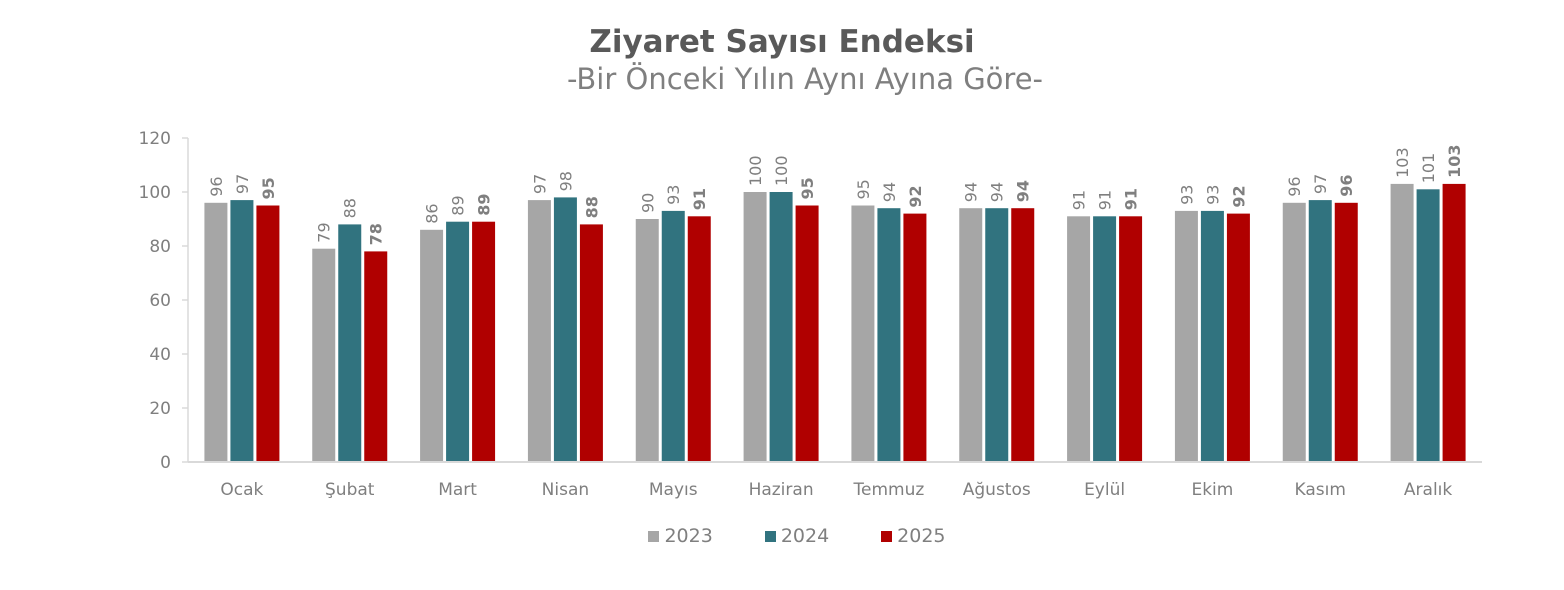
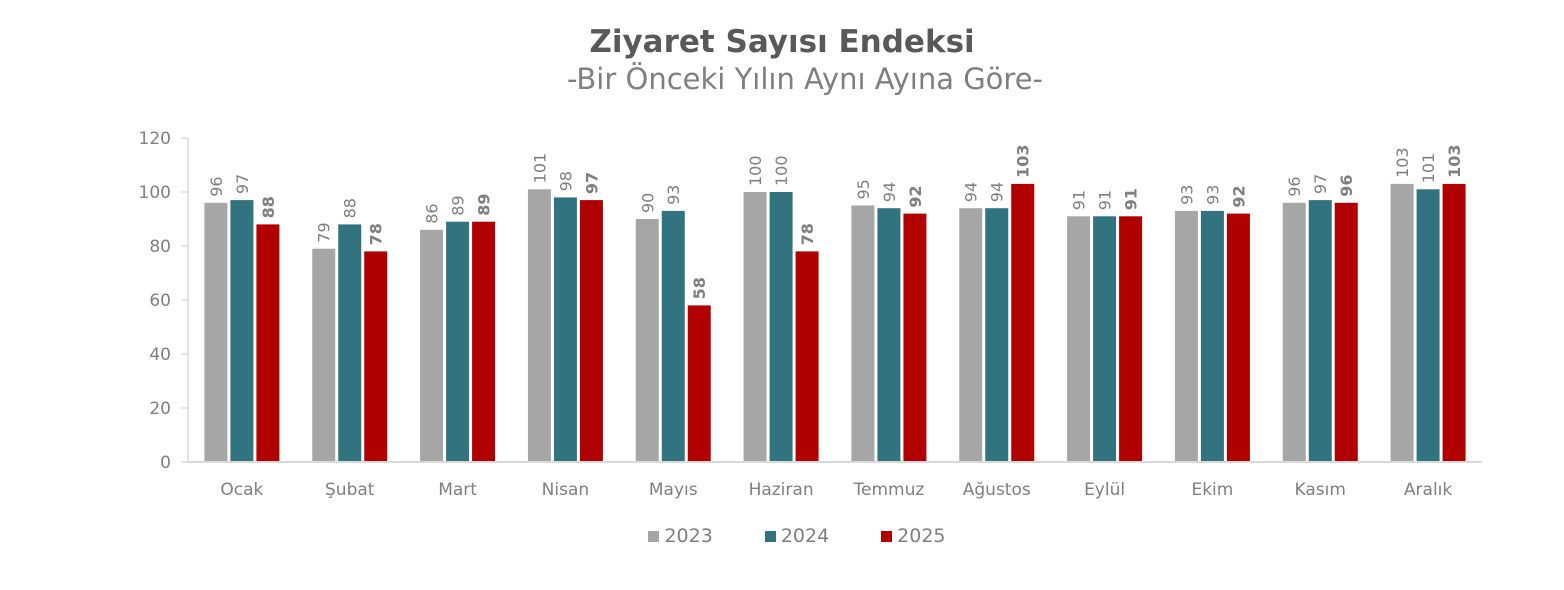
2025/Ocak: 95 -> 88
2023/Nisan: 97 -> 101
2025/Nisan: 88 -> 97
2025/Mayıs: 91 -> 58
2025/Haziran: 95 -> 78
2025/Ağustos: 94 -> 103
